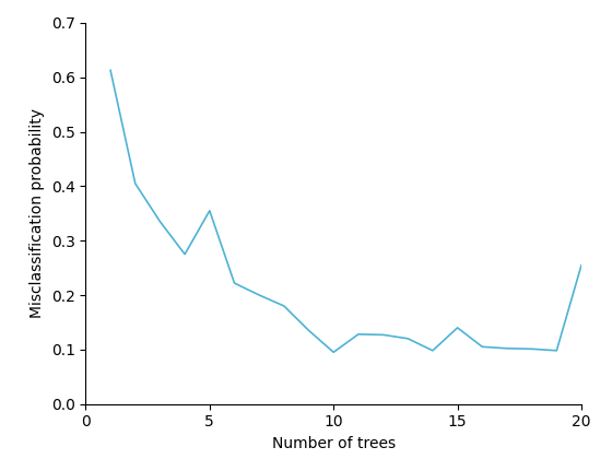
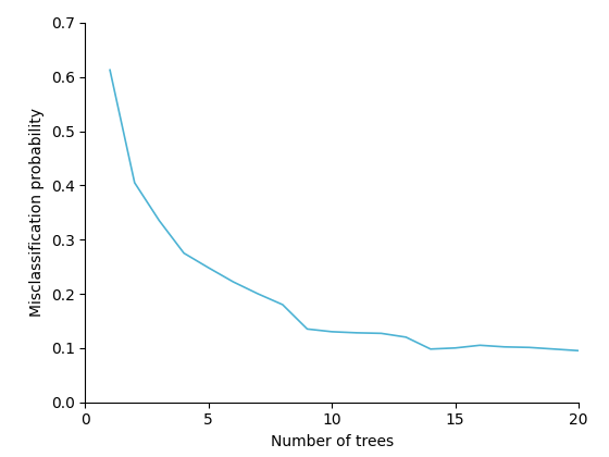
5: 0.355 -> 0.248
10: 0.095 -> 0.130
15: 0.140 -> 0.100
20: 0.255 -> 0.095
